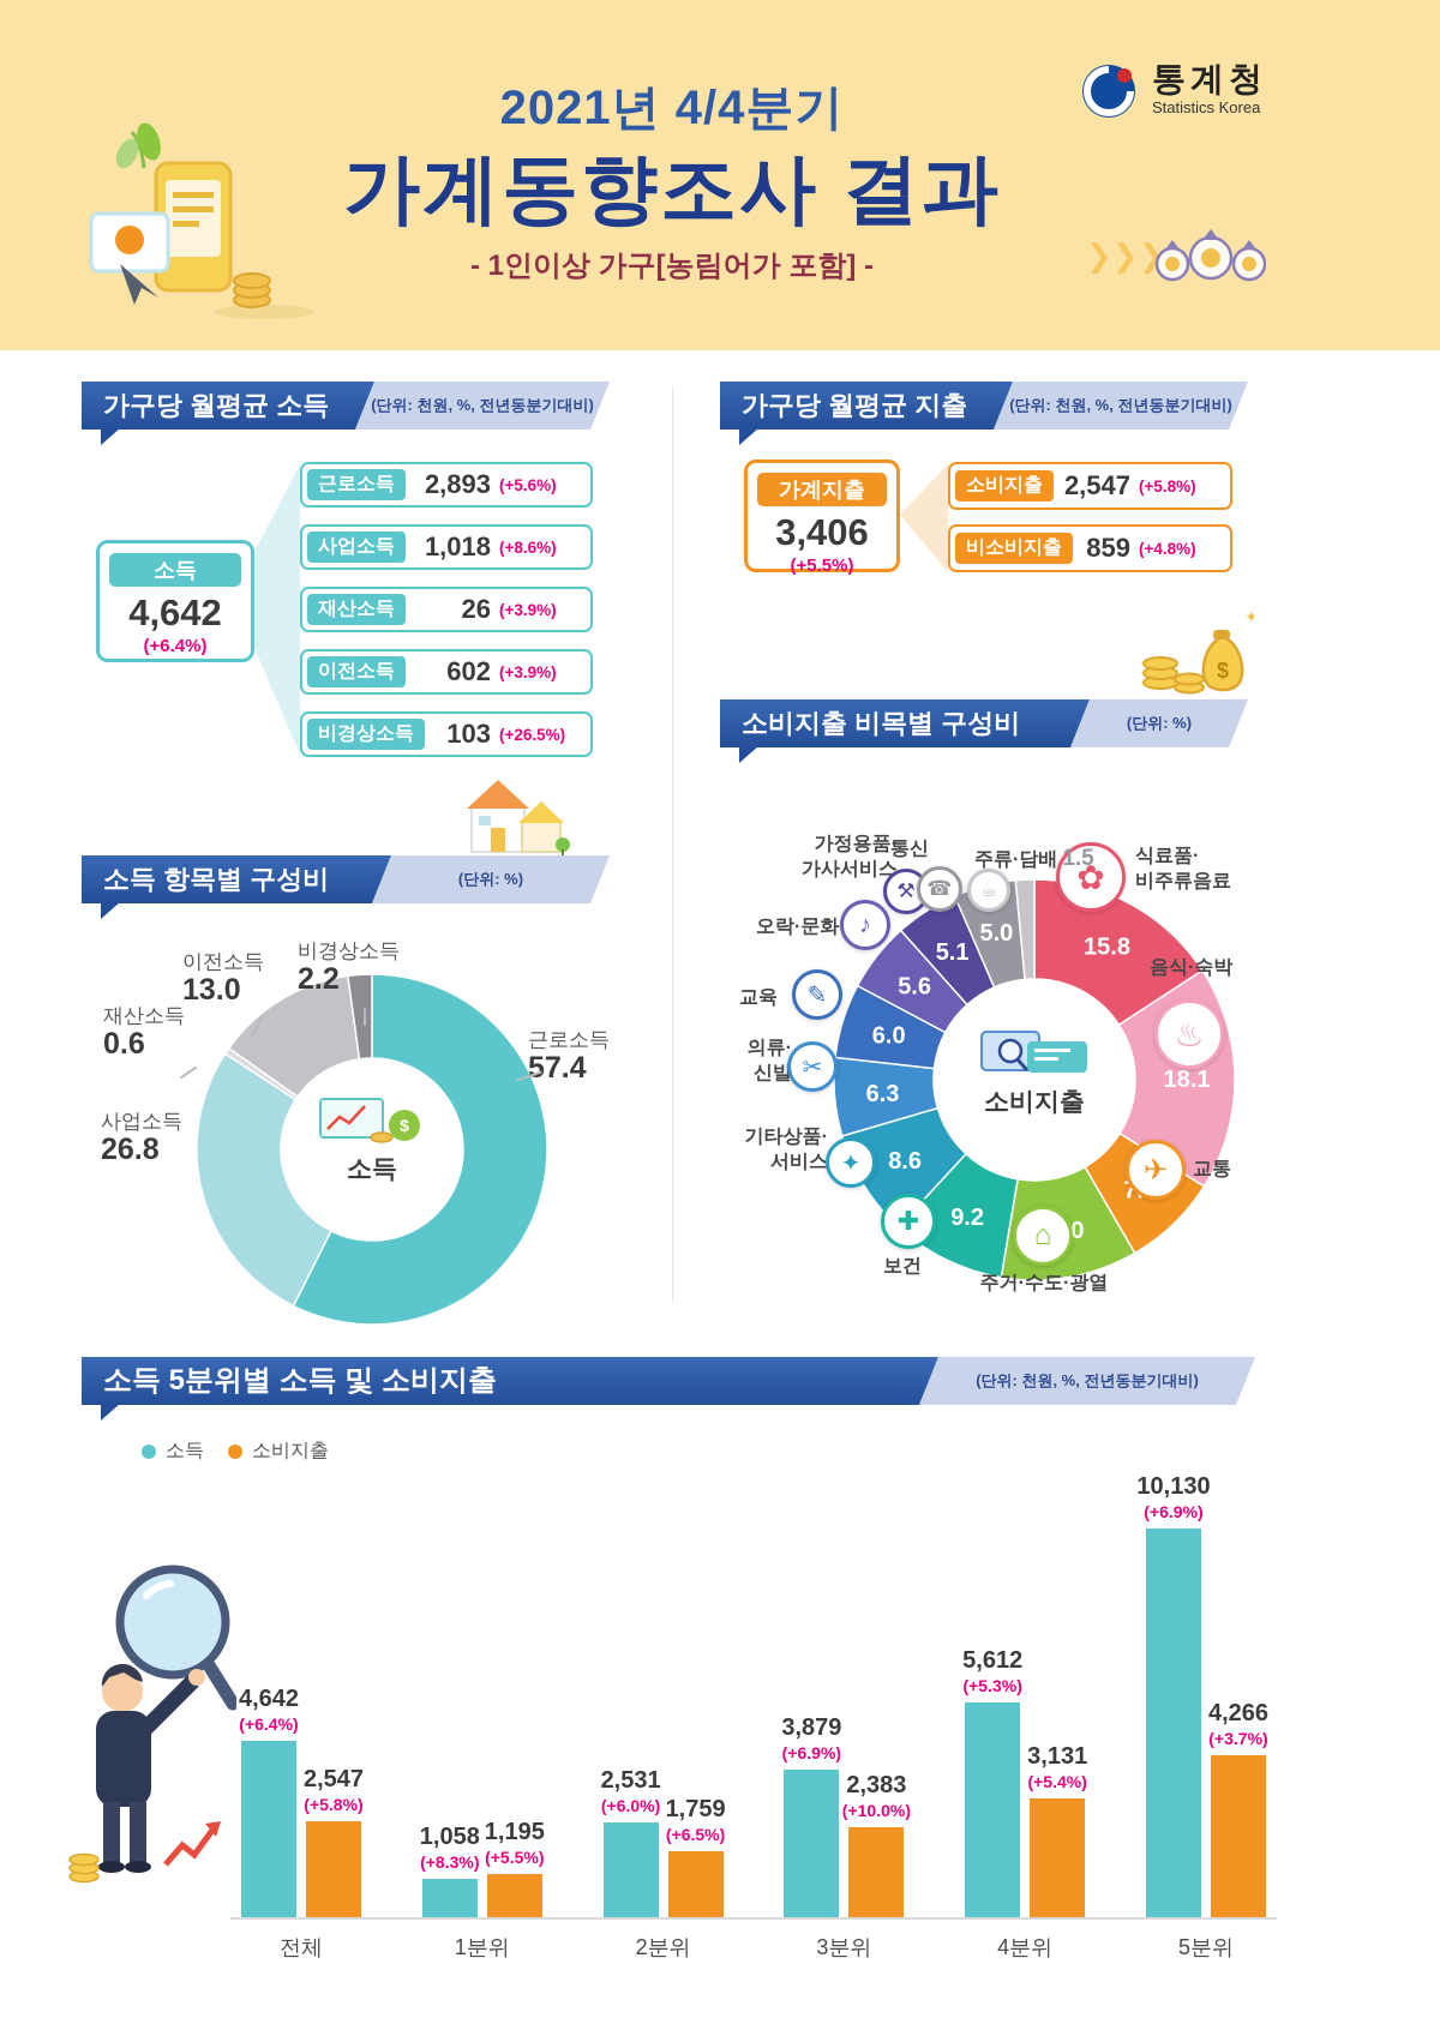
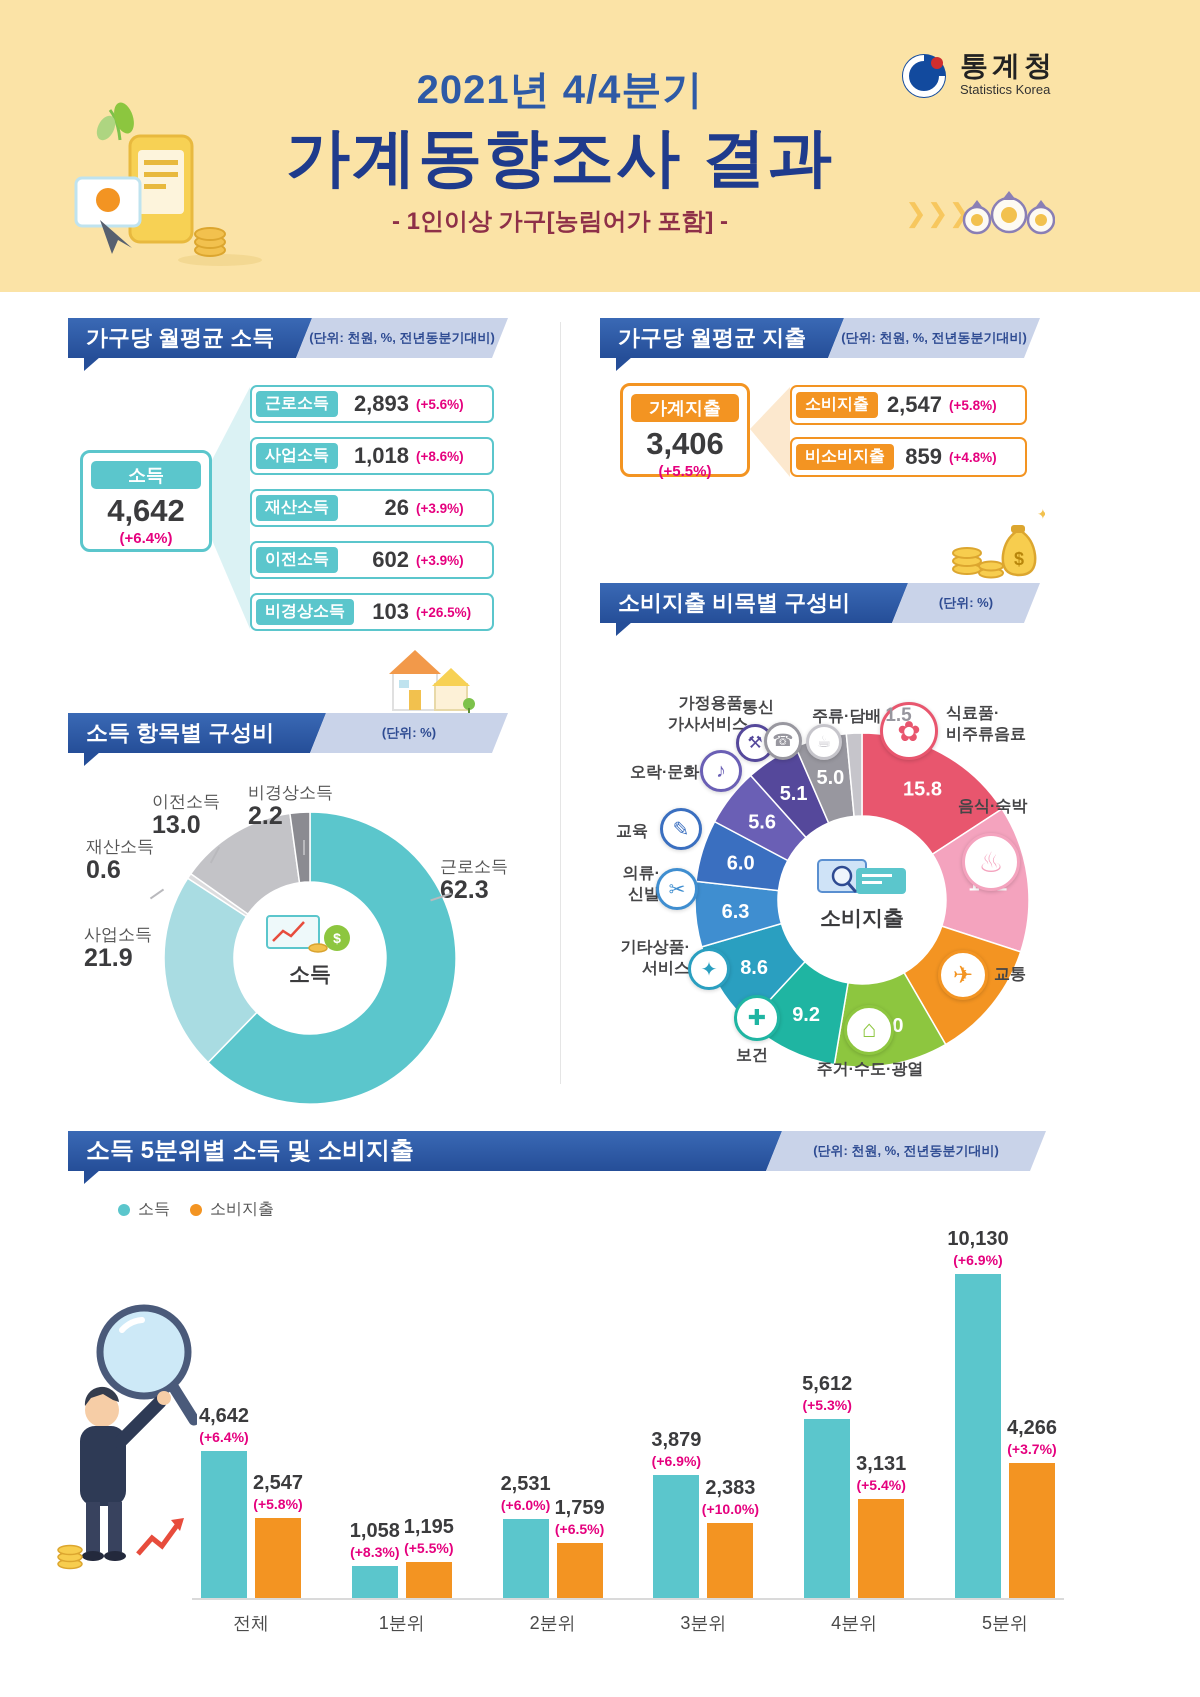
소득 항목별 구성비/근로소득: 57.4 -> 62.3
소득 항목별 구성비/사업소득: 26.8 -> 21.9
소비지출 비목별 구성비/음식·숙박: 18.1 -> 14.2
소비지출 비목별 구성비/교통: 7.7 -> 11.6
